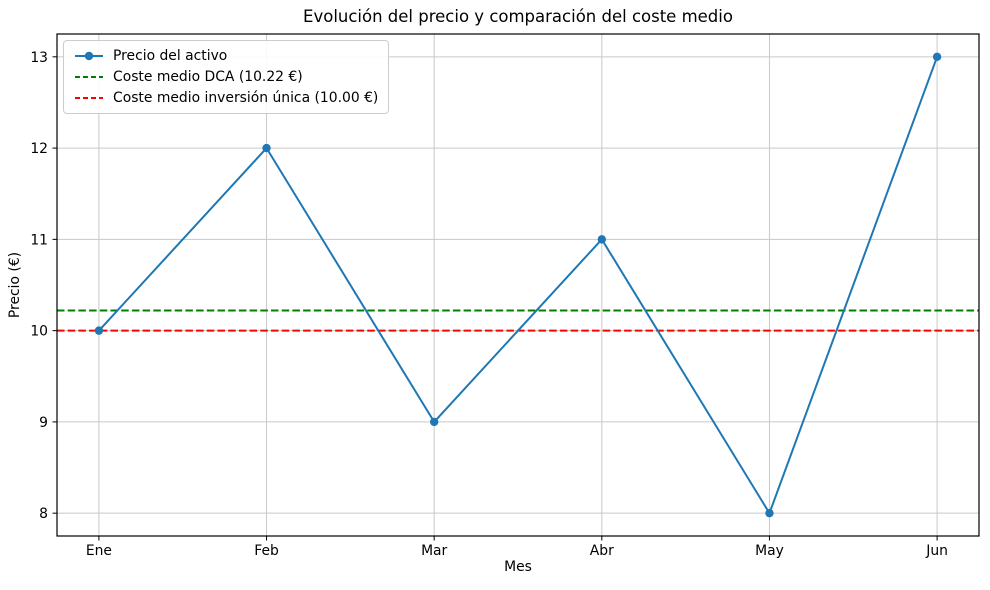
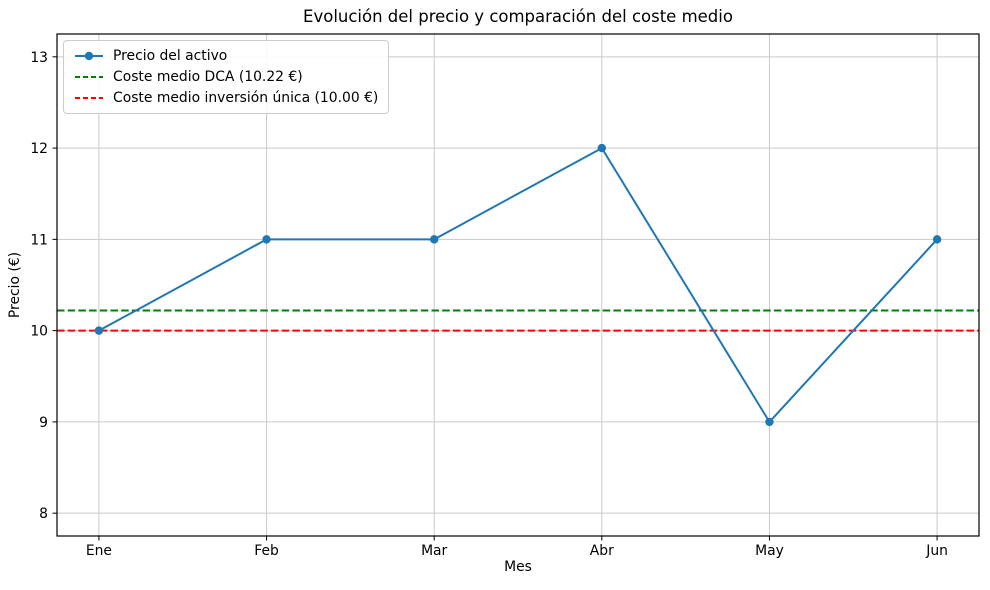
Feb: 12 -> 11
Mar: 9 -> 11
Abr: 11 -> 12
May: 8 -> 9
Jun: 13 -> 11
